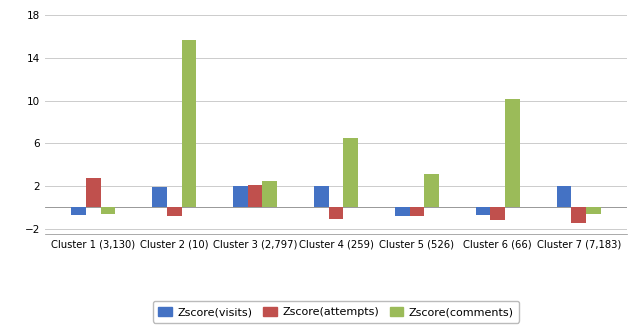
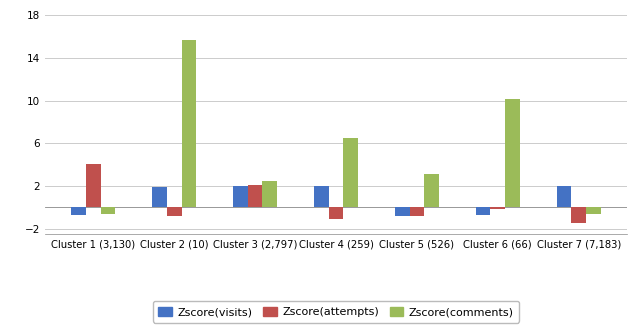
Zscore(attempts)/Cluster 1 (3,130): 2.7 -> 4.1
Zscore(attempts)/Cluster 6 (66): -1.2 -> -0.2
